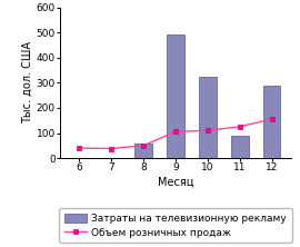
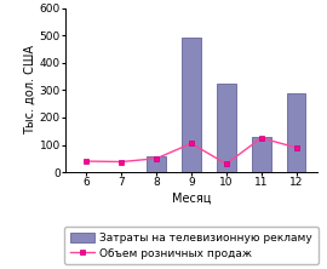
Объем розничных продаж/10: 110 -> 30
Затраты на телевизионную рекламу/11: 90 -> 130
Объем розничных продаж/12: 155 -> 90
